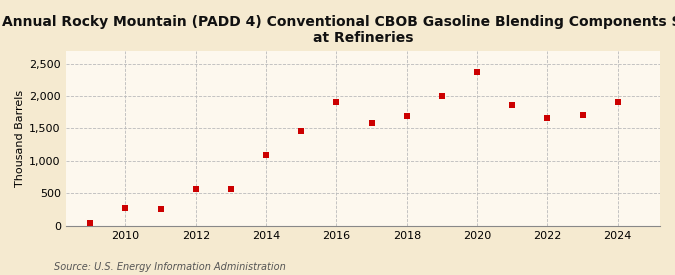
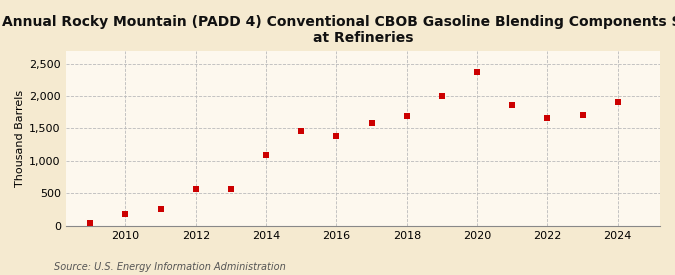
2010: 280 -> 180
2016: 1,900 -> 1,380
